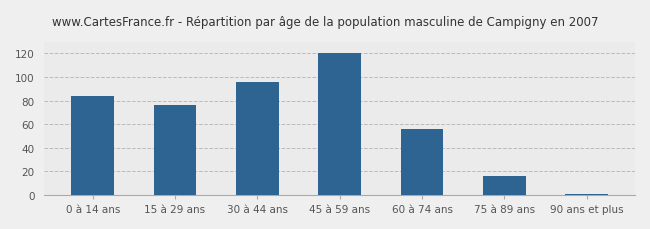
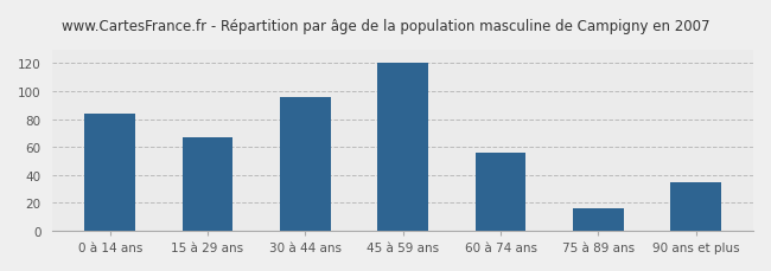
15 à 29 ans: 76 -> 67
90 ans et plus: 1 -> 35
